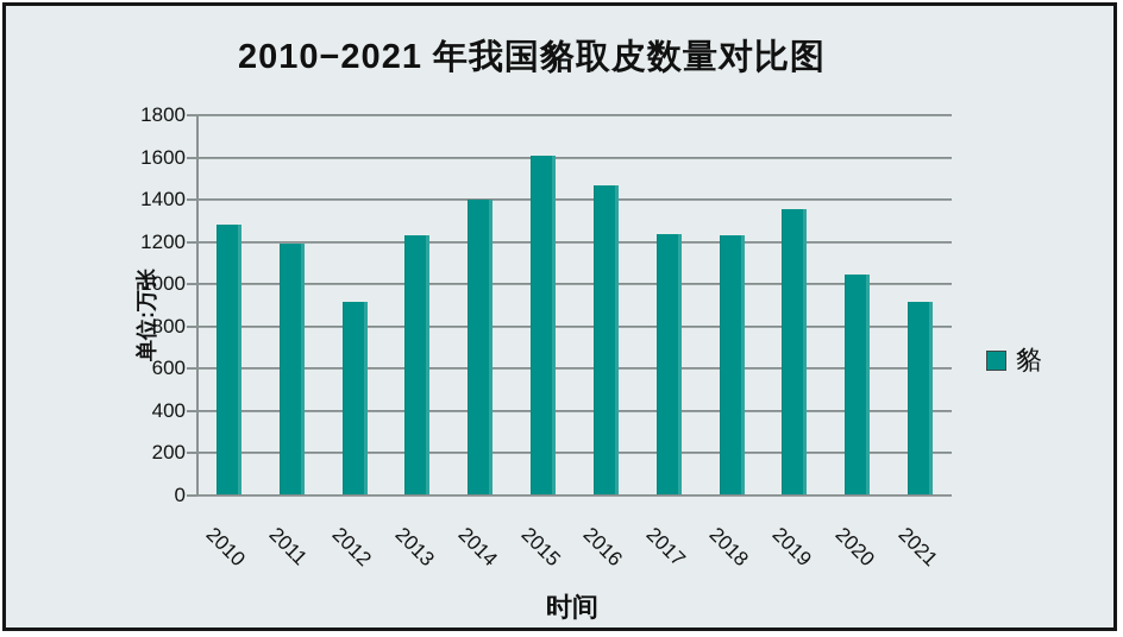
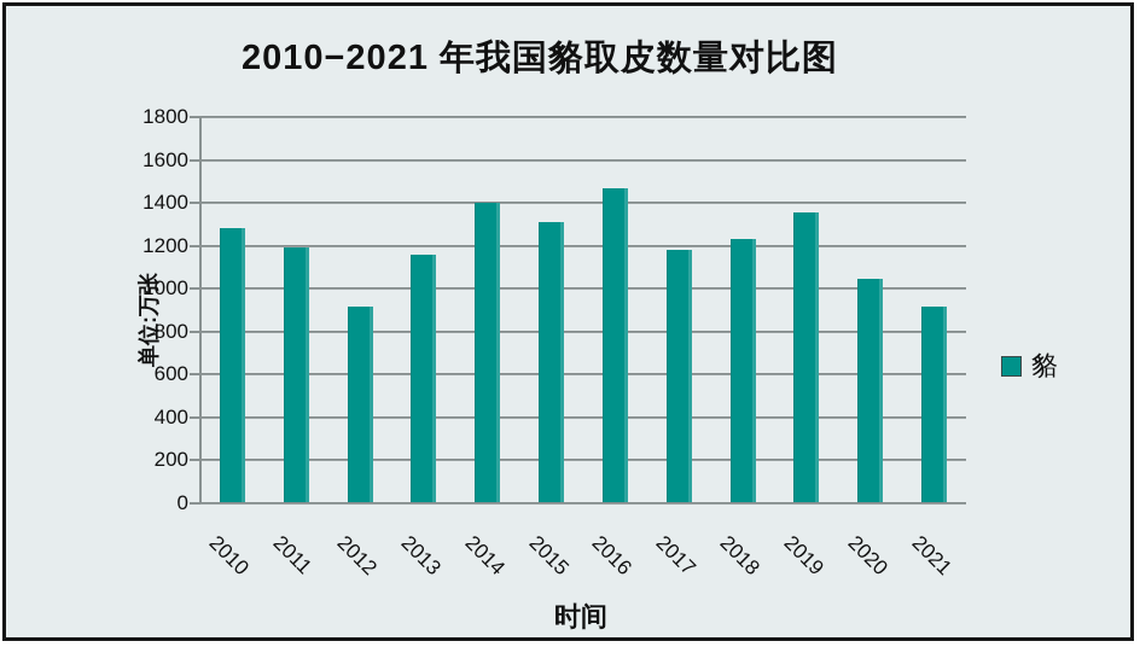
2013: 1230 -> 1160
2015: 1610 -> 1310
2017: 1240 -> 1180
